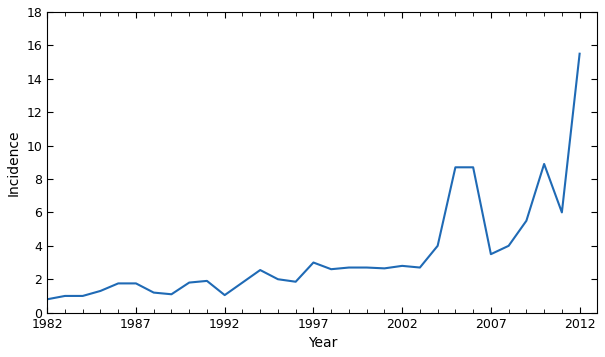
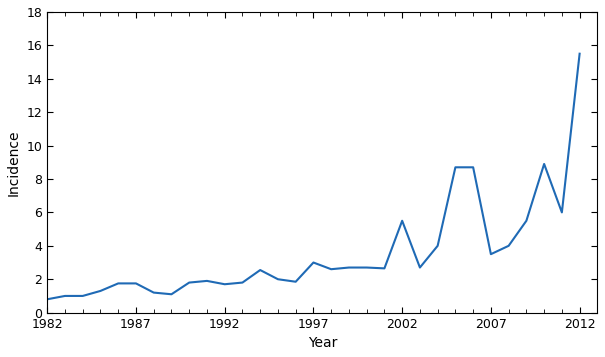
1992: 1.1 -> 1.7
2002: 2.8 -> 5.5
